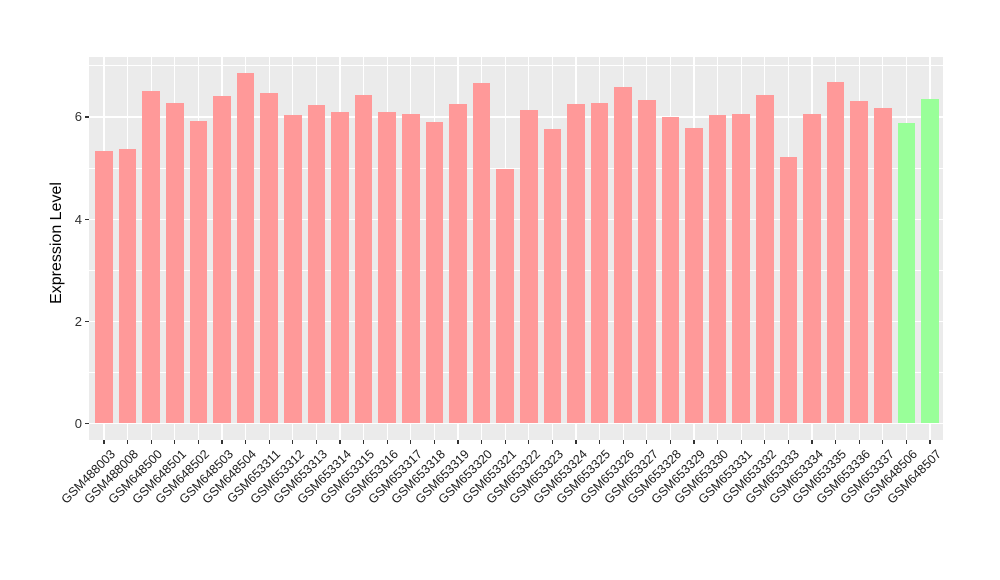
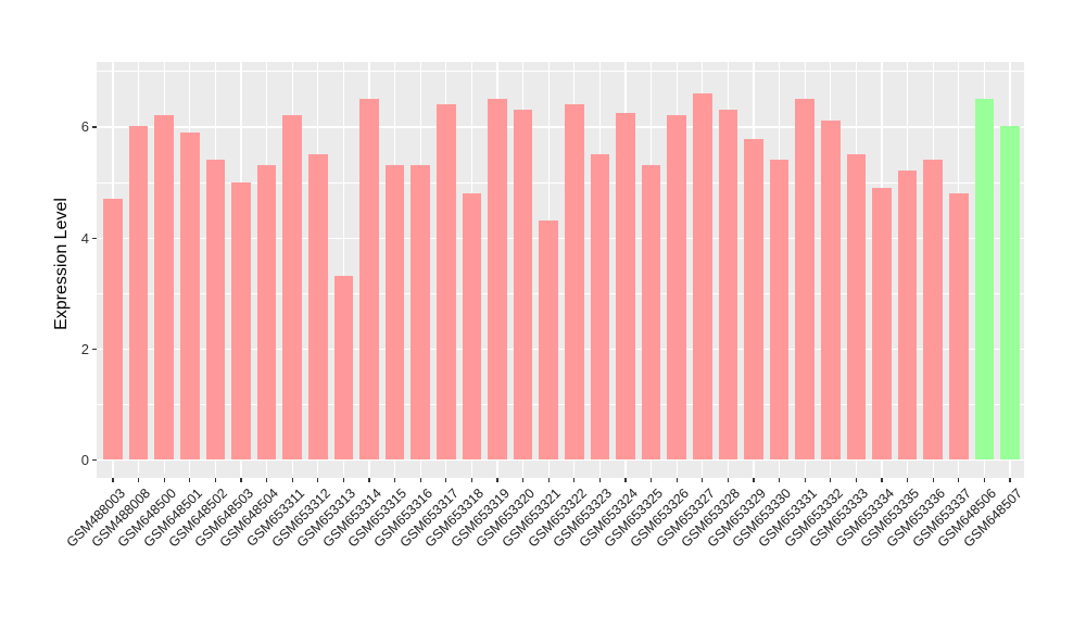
GSM488003: 5.3 -> 4.7
GSM488008: 5.4 -> 6.0
GSM648500: 6.5 -> 6.2
GSM648501: 6.3 -> 5.9
GSM648502: 5.9 -> 5.4
GSM648503: 6.4 -> 5.0
GSM648504: 6.8 -> 5.3
GSM653311: 6.5 -> 6.2
GSM653312: 6.0 -> 5.5
GSM653313: 6.2 -> 3.3
GSM653314: 6.1 -> 6.5
GSM653315: 6.4 -> 5.3
GSM653316: 6.1 -> 5.3
GSM653317: 6.0 -> 6.4
GSM653318: 5.9 -> 4.8
GSM653319: 6.2 -> 6.5
GSM653320: 6.7 -> 6.3
GSM653321: 5.0 -> 4.3
GSM653322: 6.1 -> 6.4
GSM653323: 5.8 -> 5.5
GSM653325: 6.3 -> 5.3
GSM653326: 6.6 -> 6.2
GSM653327: 6.3 -> 6.6
GSM653328: 6.0 -> 6.3
GSM653330: 6.0 -> 5.4
GSM653331: 6.0 -> 6.5
GSM653332: 6.4 -> 6.1
GSM653333: 5.2 -> 5.5
GSM653334: 6.0 -> 4.9
GSM653335: 6.7 -> 5.2
GSM653336: 6.3 -> 5.4
GSM653337: 6.2 -> 4.8
GSM648506: 5.9 -> 6.5
GSM648507: 6.3 -> 6.0
